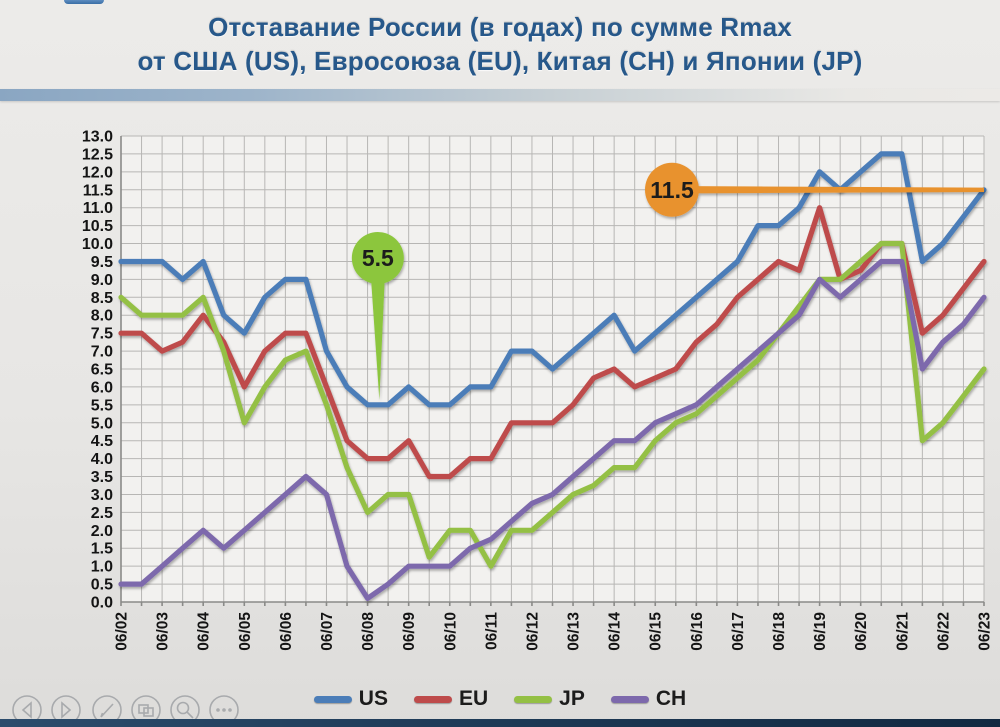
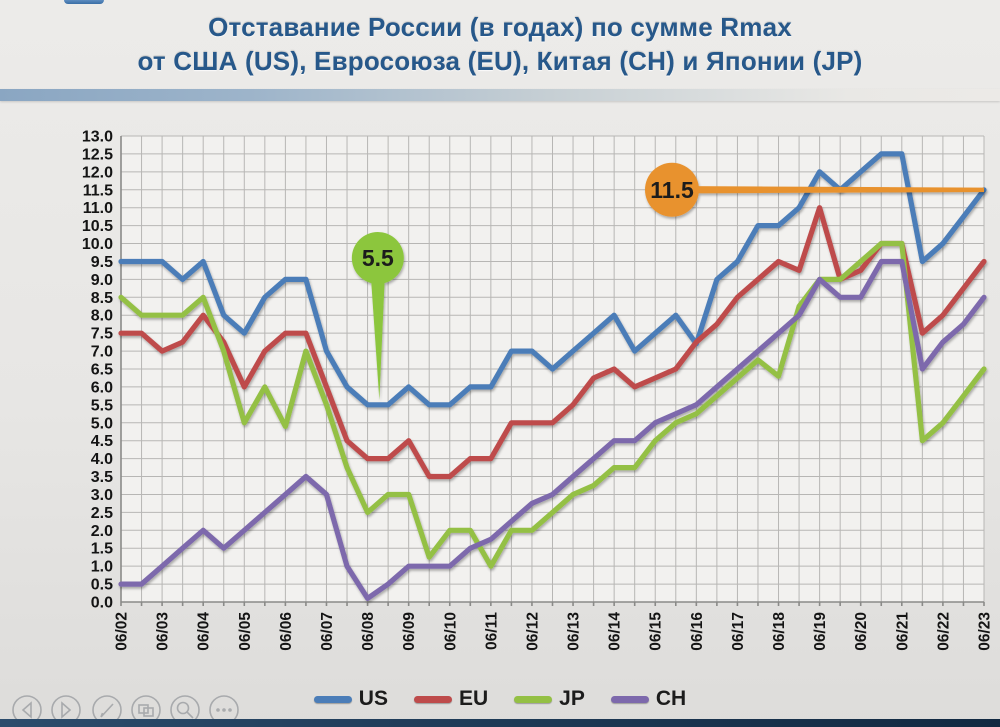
JP/06/06: 6.8 -> 4.9
US/06/16: 8.5 -> 7.2
JP/06/18: 7.5 -> 6.3
CH/06/20: 9.0 -> 8.5
